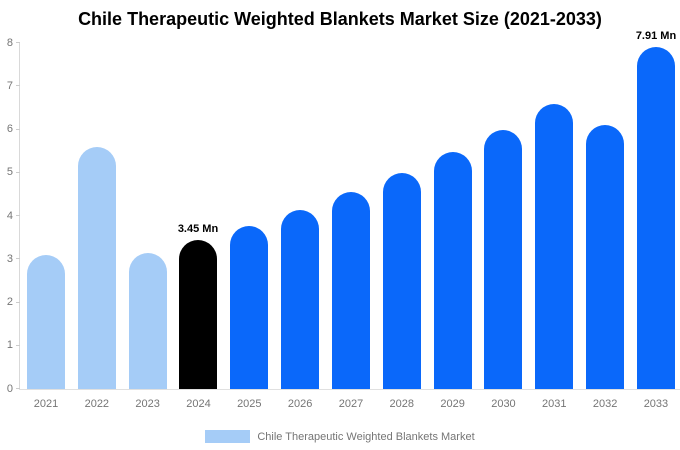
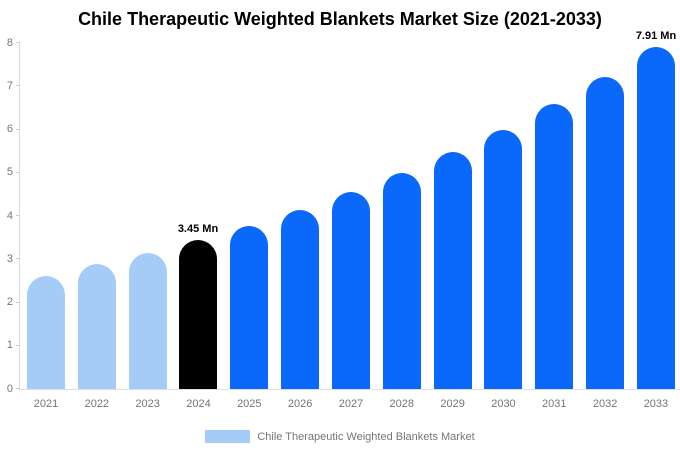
2021: 3.1 -> 2.6
2022: 5.6 -> 2.9
2032: 6.1 -> 7.2
